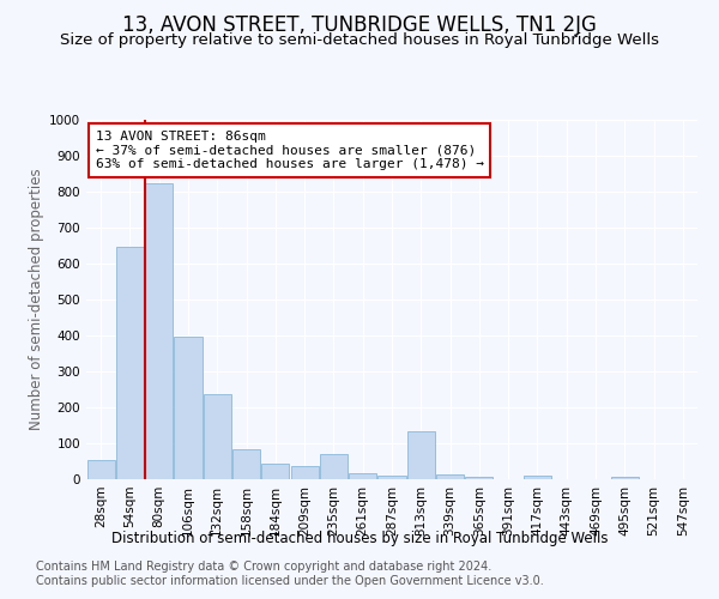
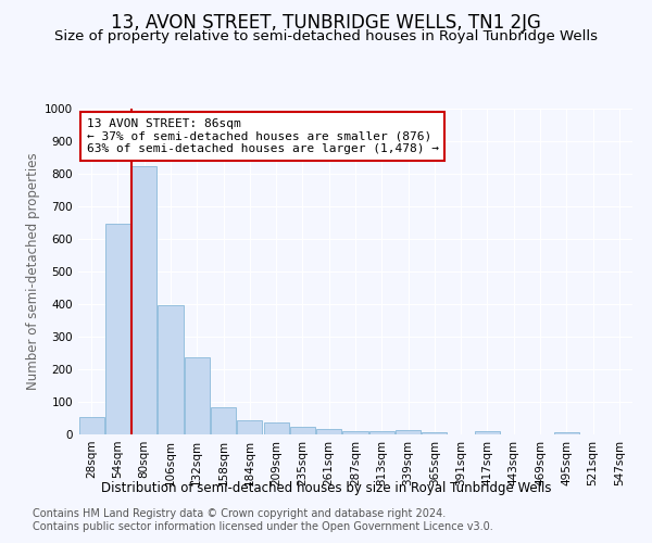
235sqm: 70 -> 22
313sqm: 135 -> 10
